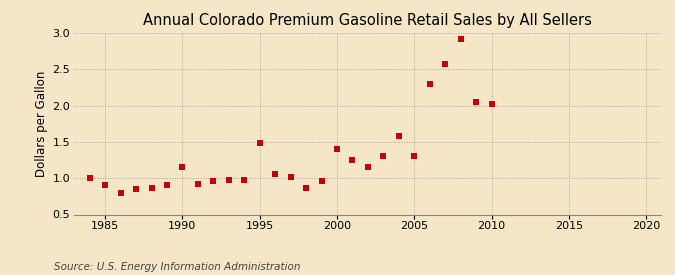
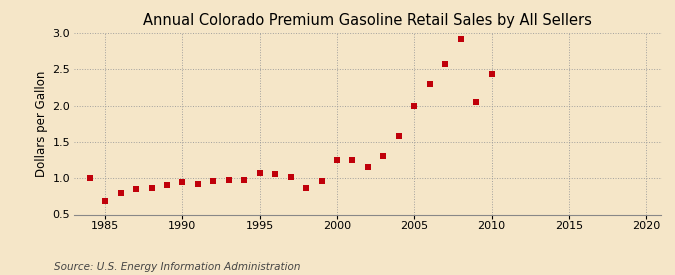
1985: 0.90 -> 0.68
1990: 1.16 -> 0.95
1995: 1.48 -> 1.07
2000: 1.40 -> 1.25
2005: 1.30 -> 2.00
2010: 2.02 -> 2.43
